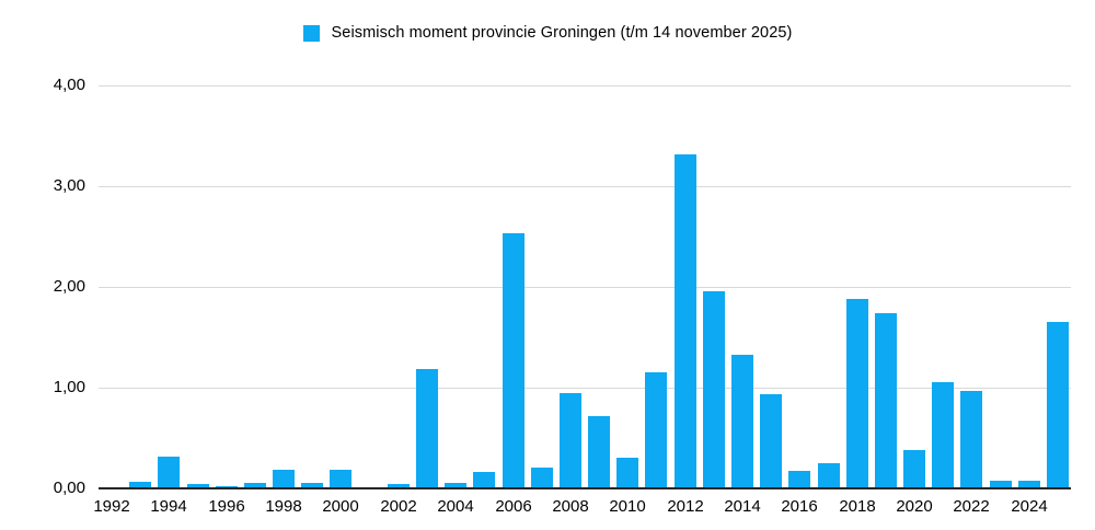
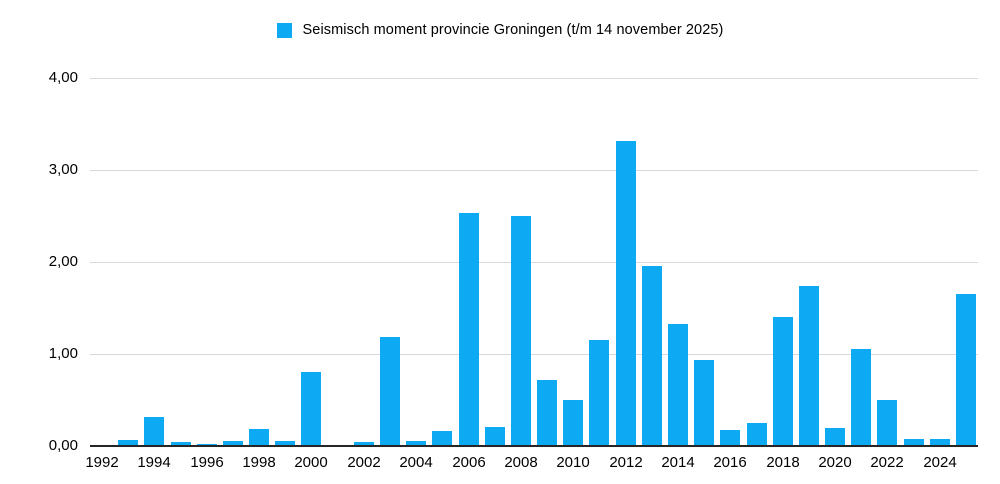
2000: 0,2 -> 0,8
2008: 0,9 -> 2,5
2010: 0,3 -> 0,5
2018: 1,9 -> 1,4
2020: 0,4 -> 0,2
2022: 1,0 -> 0,5
